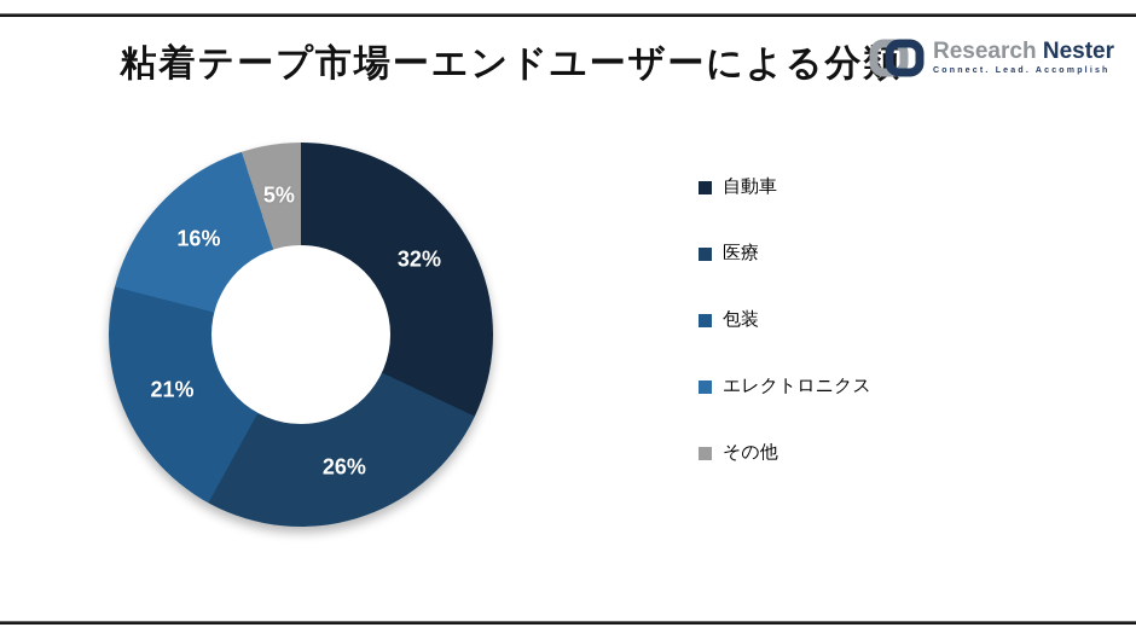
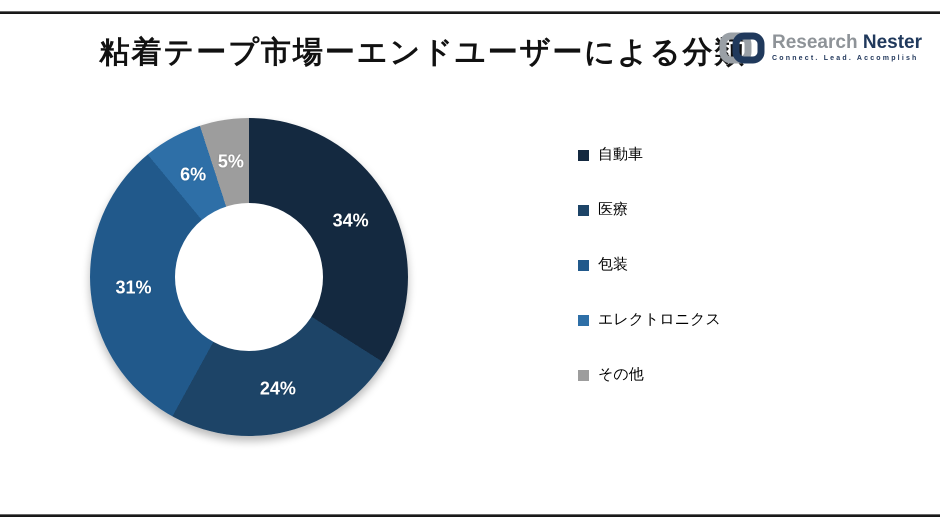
自動車: 32% -> 34%
医療: 26% -> 24%
包装: 21% -> 31%
エレクトロニクス: 16% -> 6%
